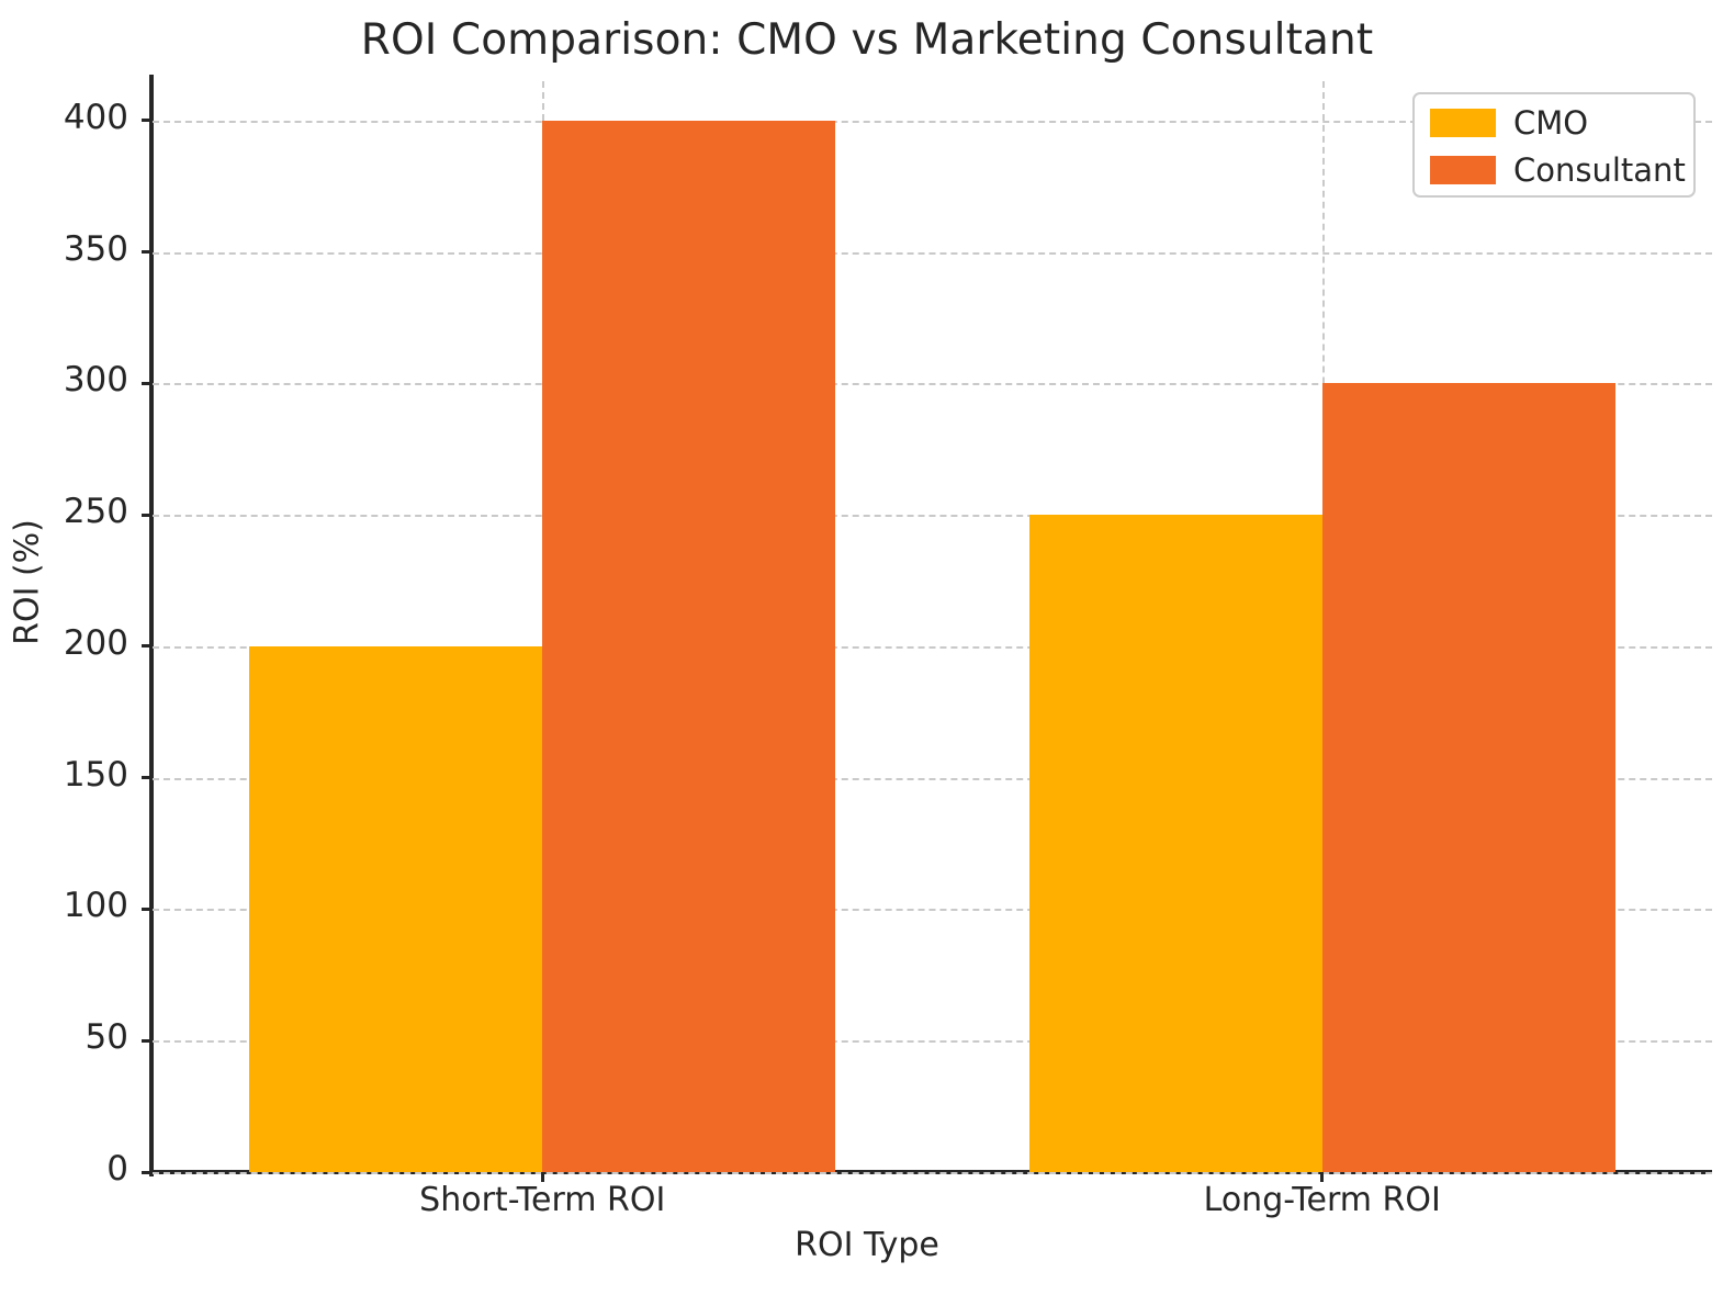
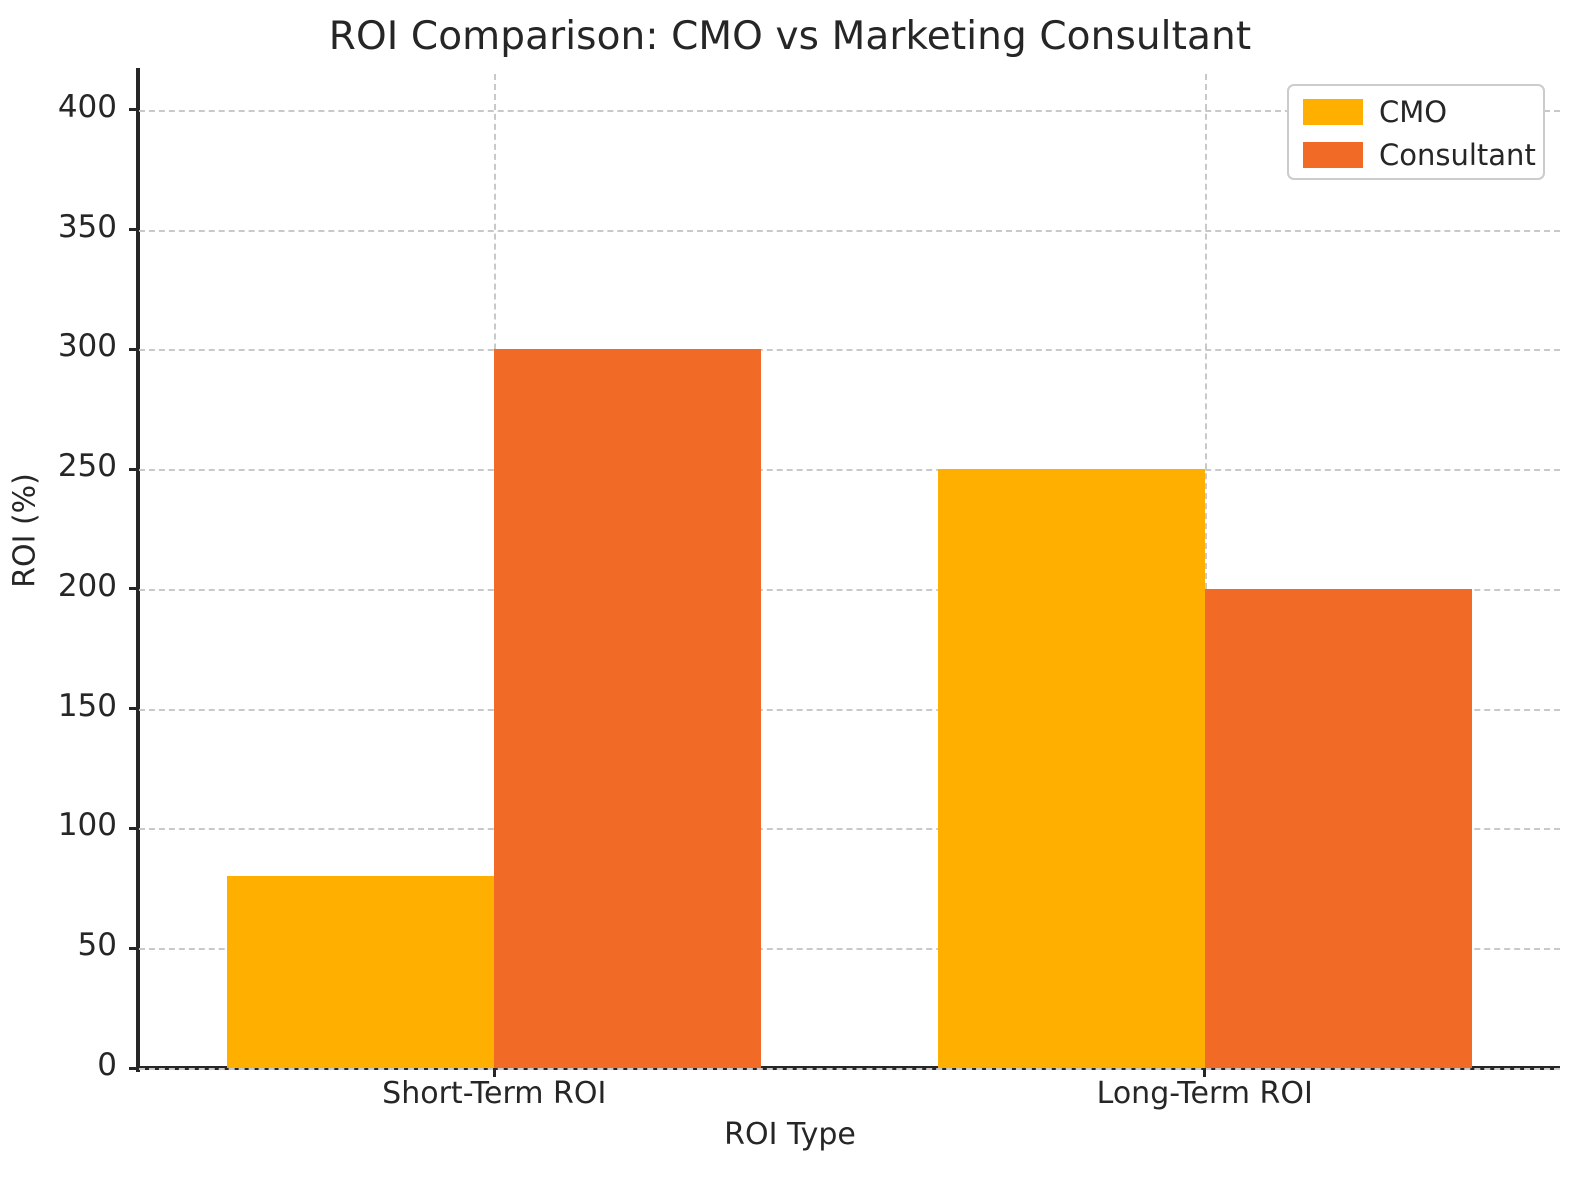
CMO/Short-Term ROI: 200 -> 80
Consultant/Short-Term ROI: 400 -> 300
Consultant/Long-Term ROI: 300 -> 200
